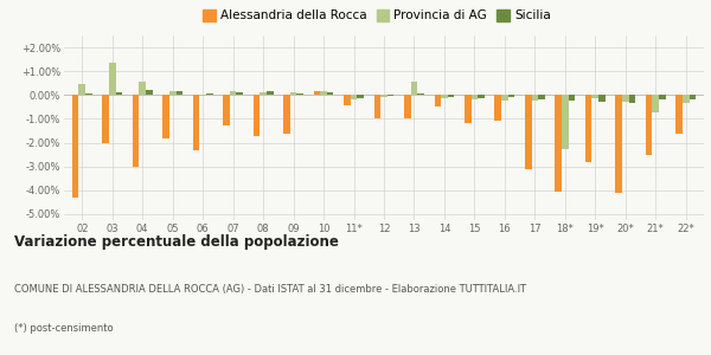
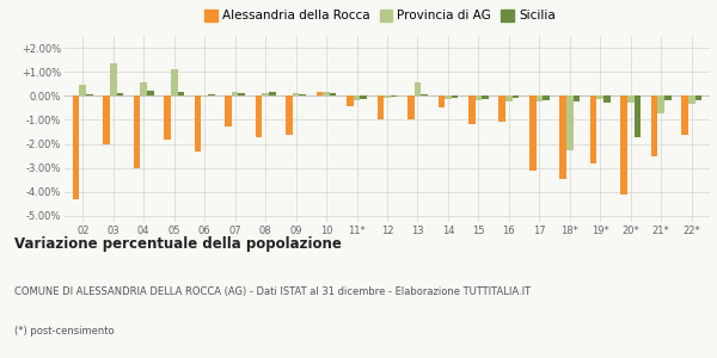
Provincia di AG/05: 0.15% -> 1.10%
Alessandria della Rocca/18*: -4.05% -> -3.45%
Sicilia/20*: -0.35% -> -1.70%
